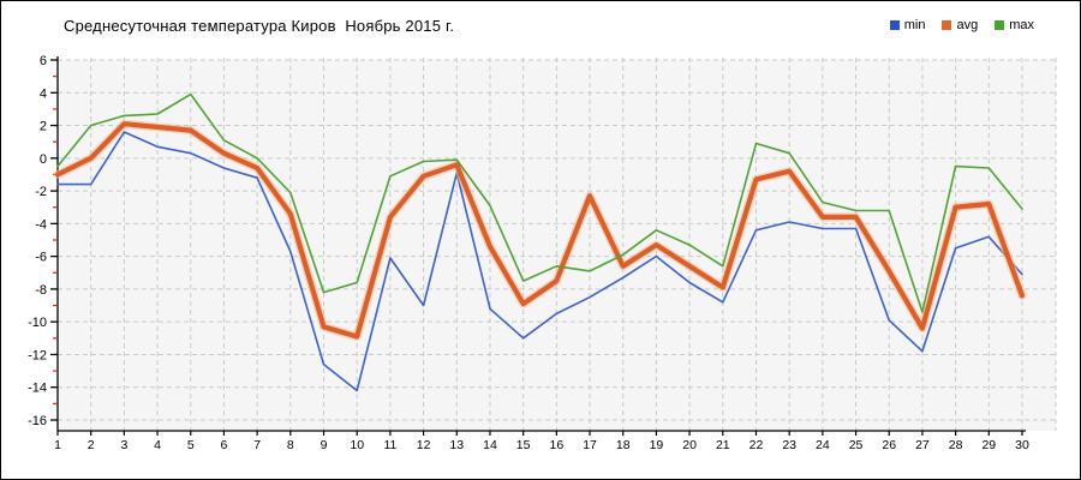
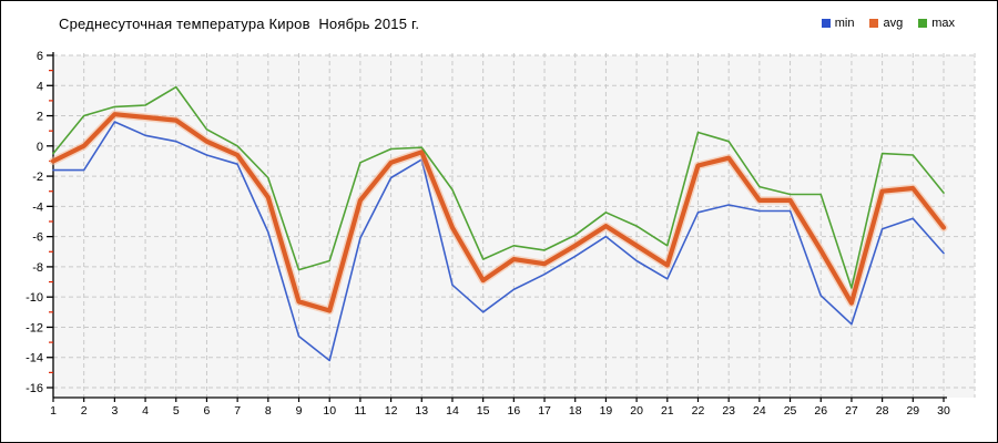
min/12: -9.0 -> -2.1
avg/17: -2.3 -> -7.8
avg/30: -8.4 -> -5.4
